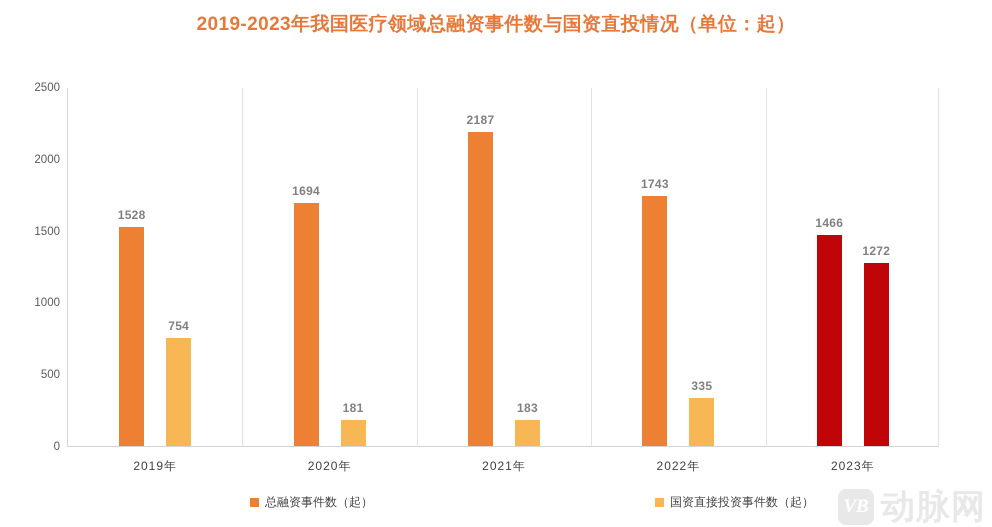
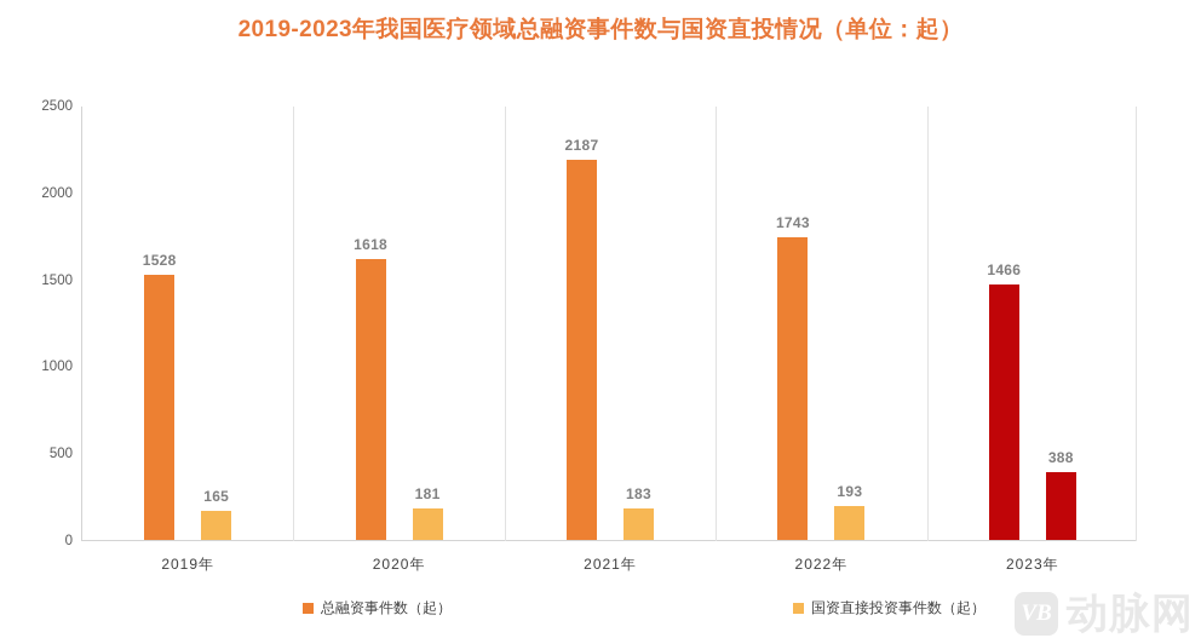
国资直接投资事件数（起）/2019年: 754 -> 165
总融资事件数（起）/2020年: 1694 -> 1618
国资直接投资事件数（起）/2022年: 335 -> 193
国资直接投资事件数（起）/2023年: 1272 -> 388
